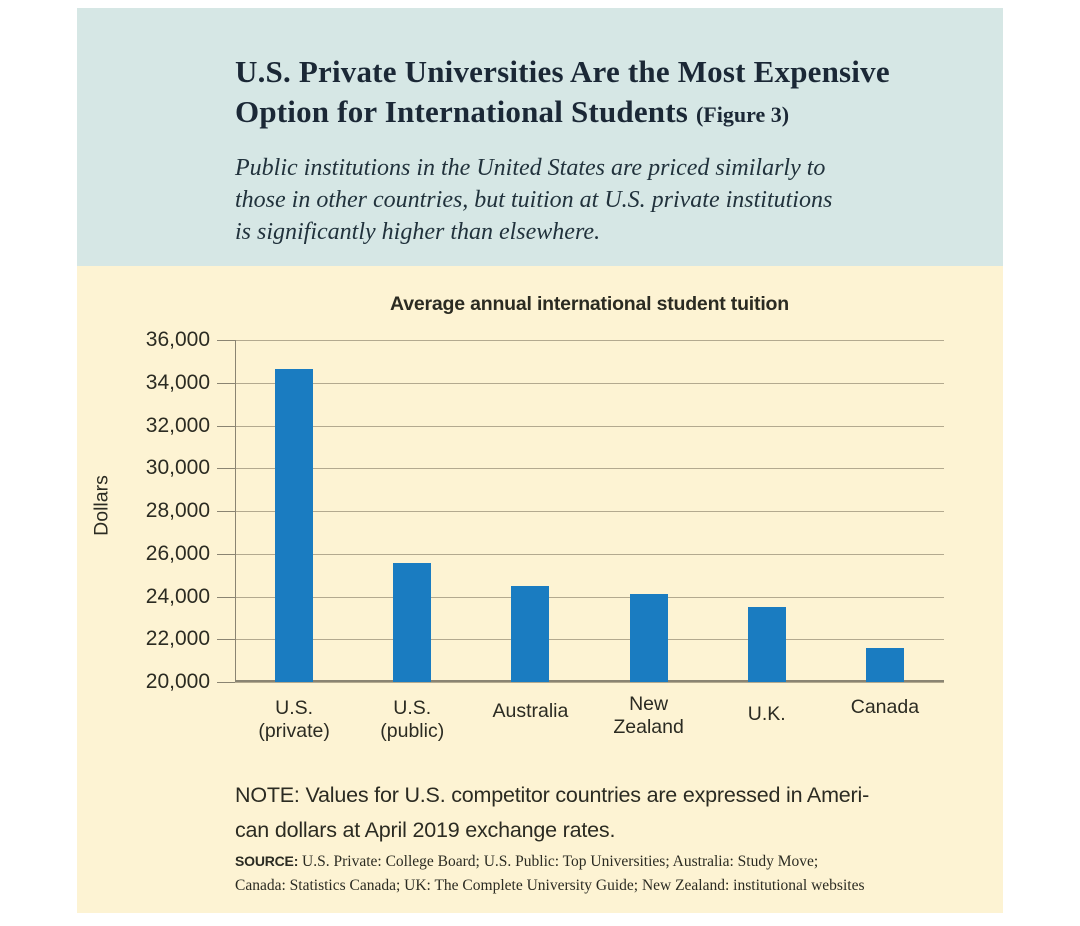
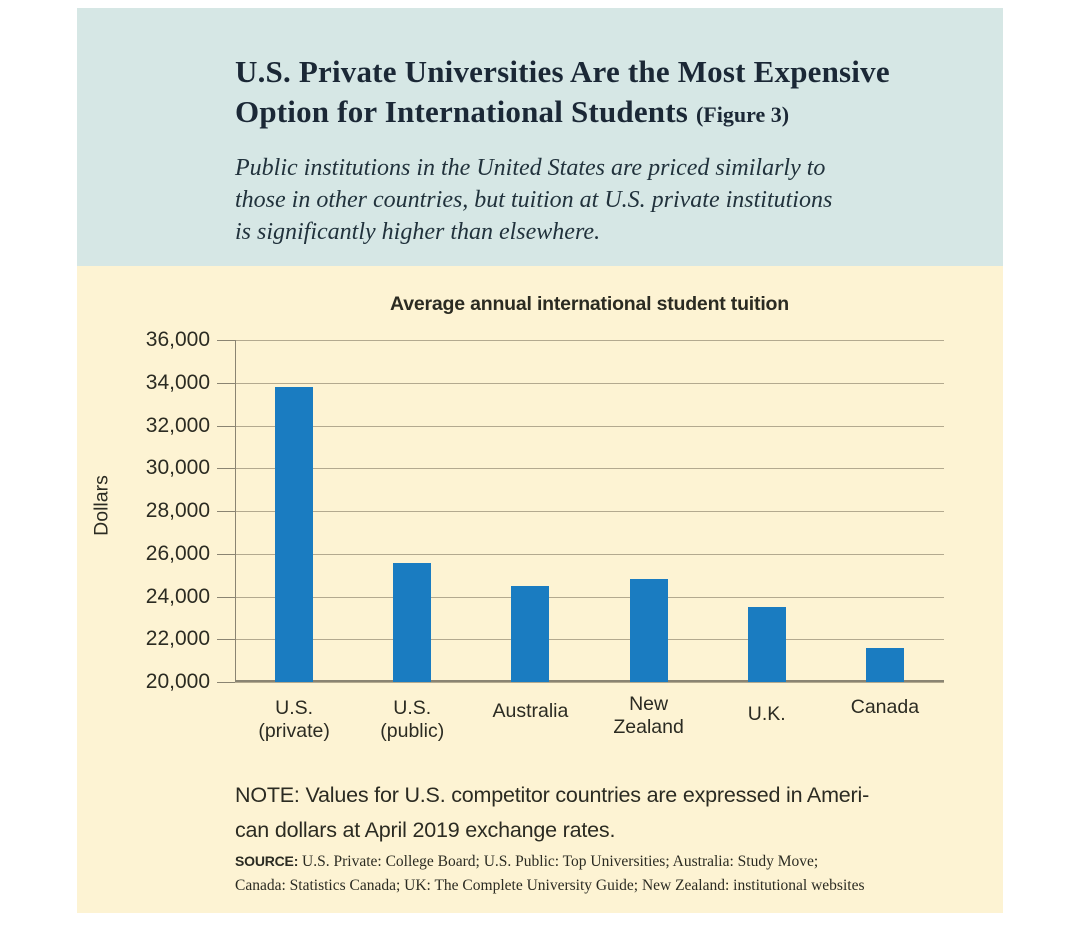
U.S. (private): 34600 -> 33800
New Zealand: 24100 -> 24800
